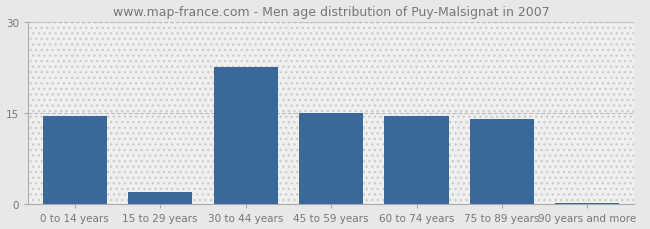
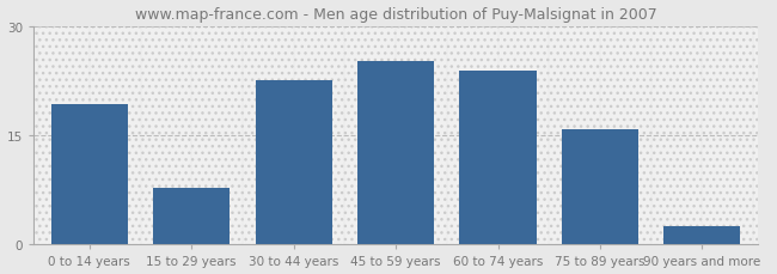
0 to 14 years: 14.5 -> 19.2
15 to 29 years: 2.0 -> 7.8
45 to 59 years: 15.0 -> 25.2
60 to 74 years: 14.5 -> 23.8
75 to 89 years: 14.0 -> 15.8
90 years and more: 0.3 -> 2.6
